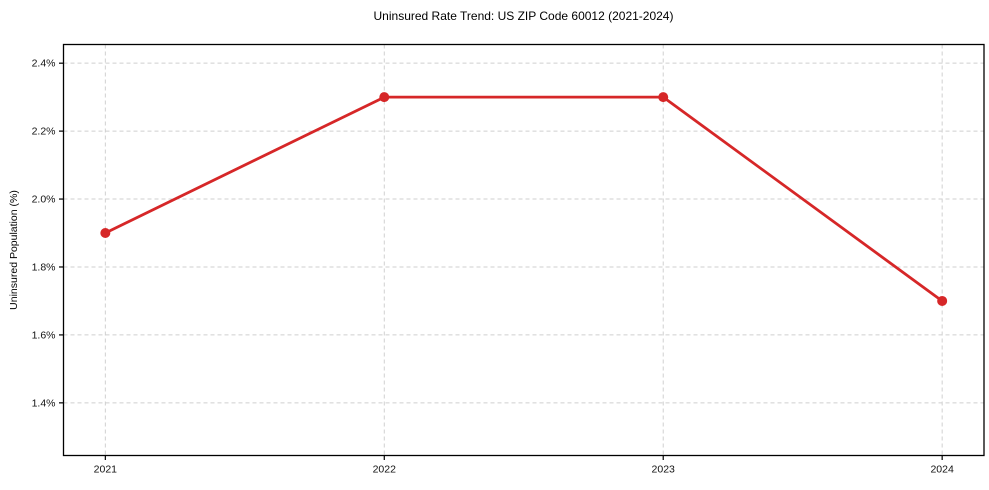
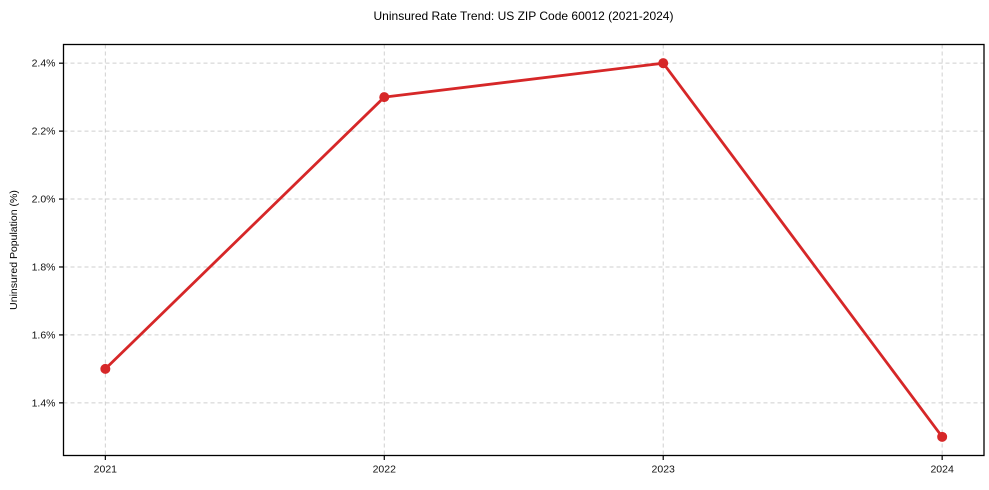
2021: 1.9% -> 1.5%
2023: 2.3% -> 2.4%
2024: 1.7% -> 1.3%
